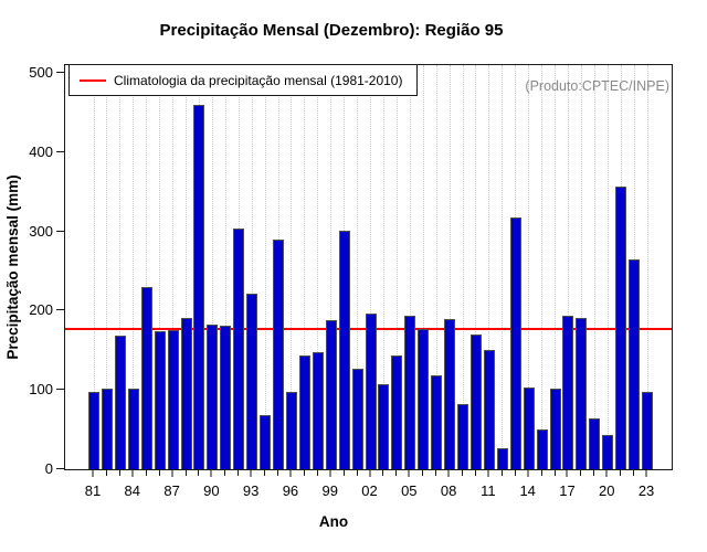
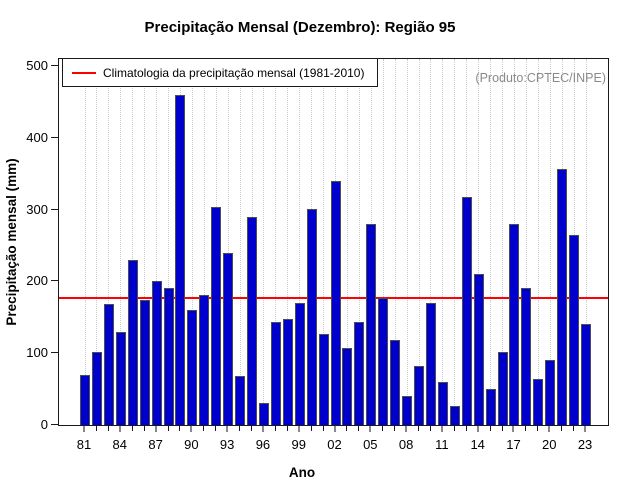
81: 100 -> 70
84: 100 -> 130
87: 180 -> 200
90: 180 -> 160
93: 220 -> 240
96: 100 -> 30
99: 190 -> 170
02: 200 -> 340
05: 190 -> 280
08: 190 -> 40
11: 150 -> 60
14: 100 -> 210
17: 190 -> 280
20: 40 -> 90
23: 100 -> 140
